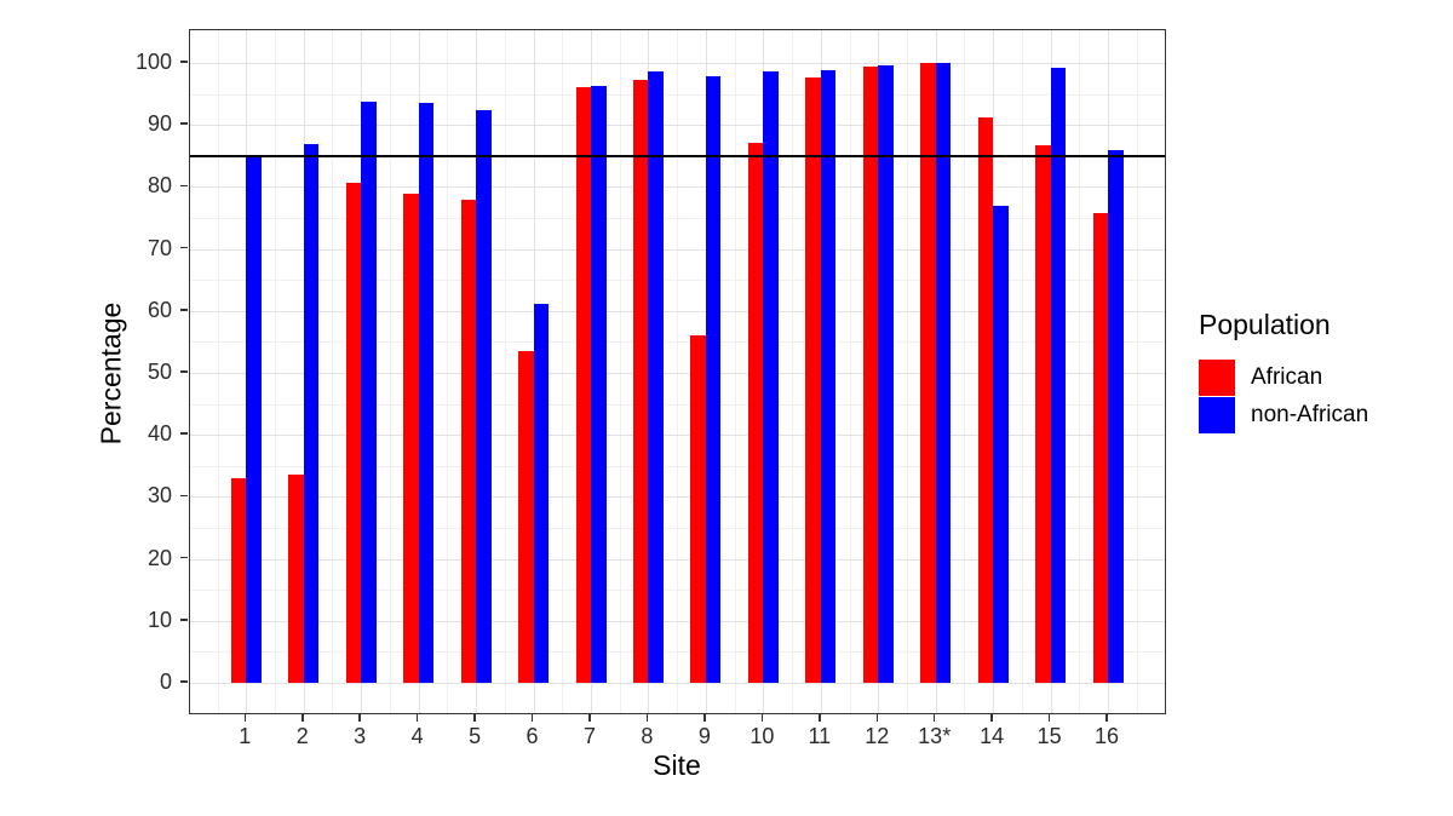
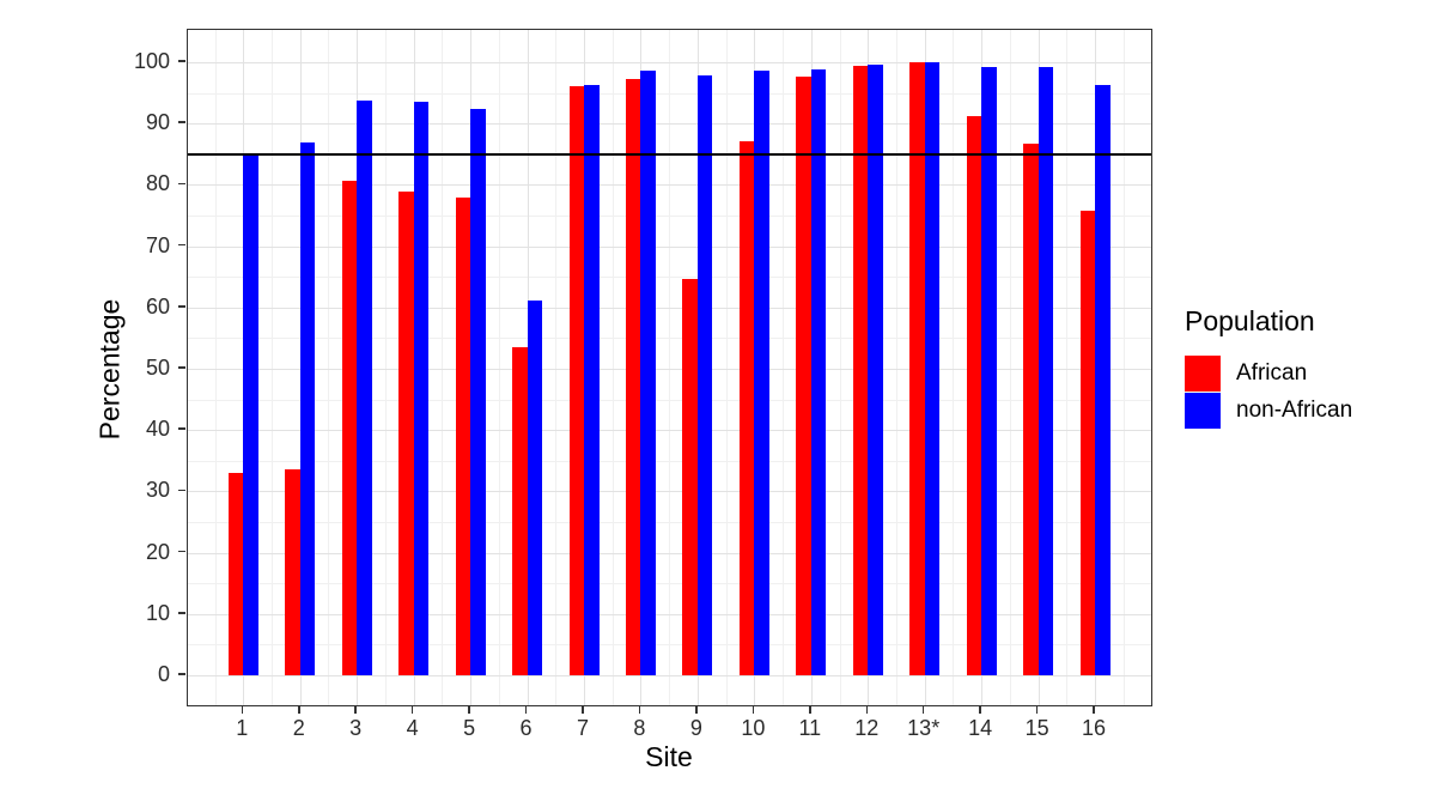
African/9: 56 -> 65
non-African/14: 77 -> 99
non-African/16: 86 -> 96
